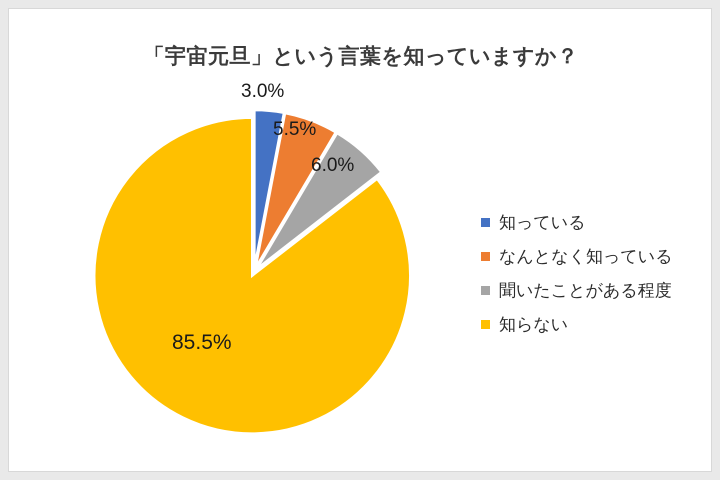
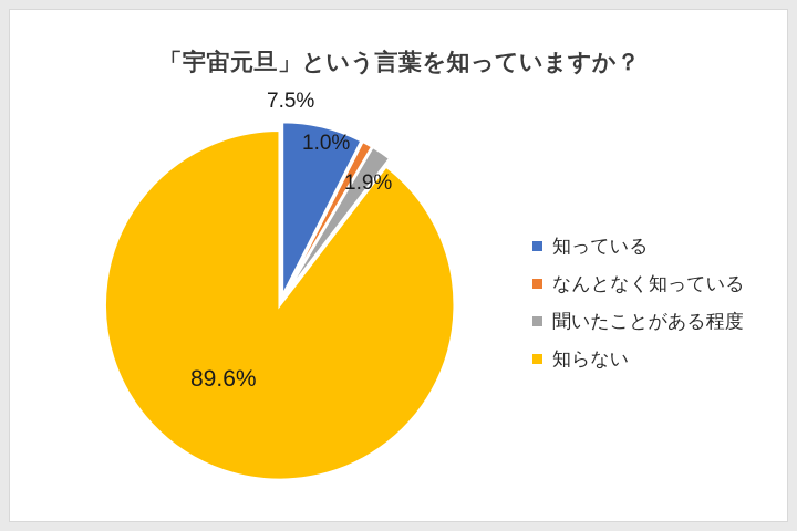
知っている: 3.0% -> 7.5%
なんとなく知っている: 5.5% -> 1.0%
聞いたことがある程度: 6.0% -> 1.9%
知らない: 85.5% -> 89.6%
